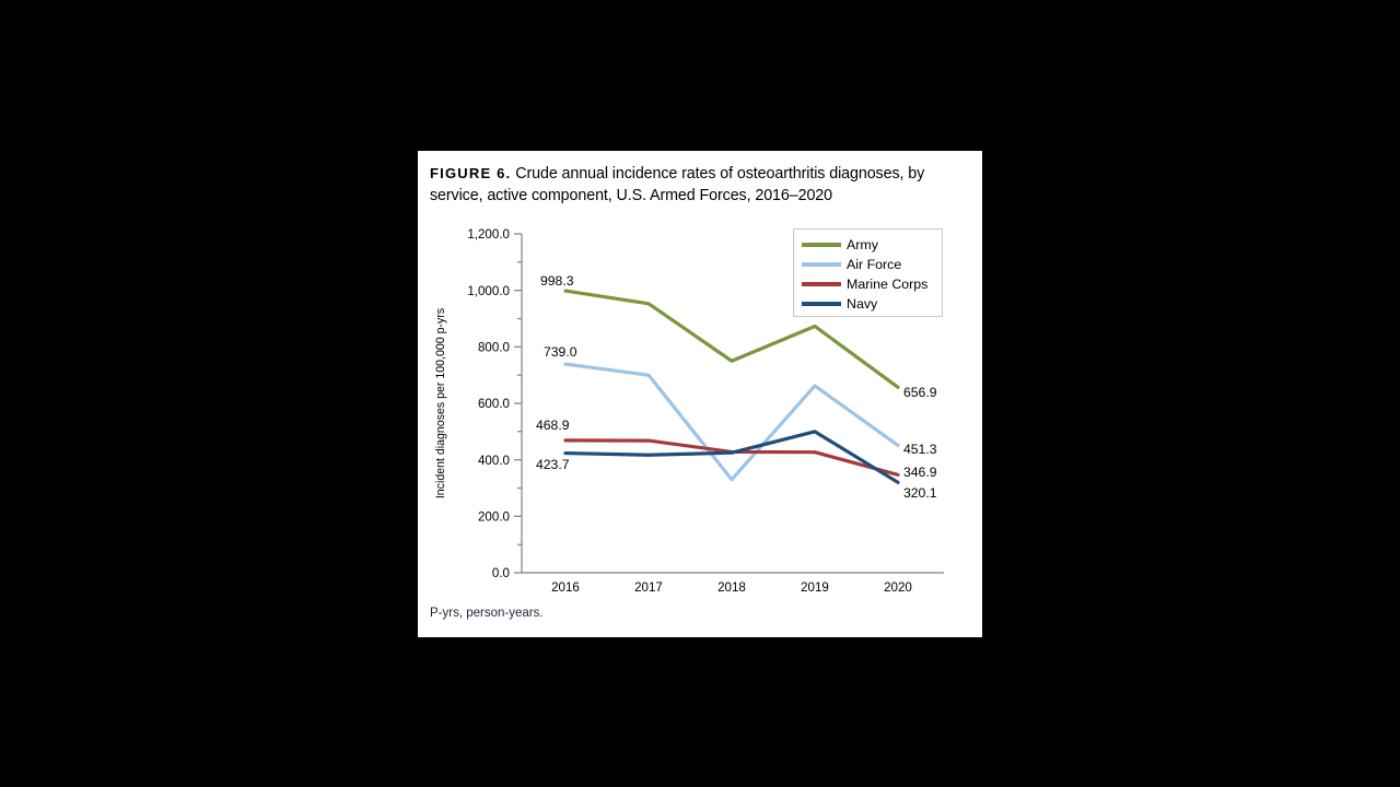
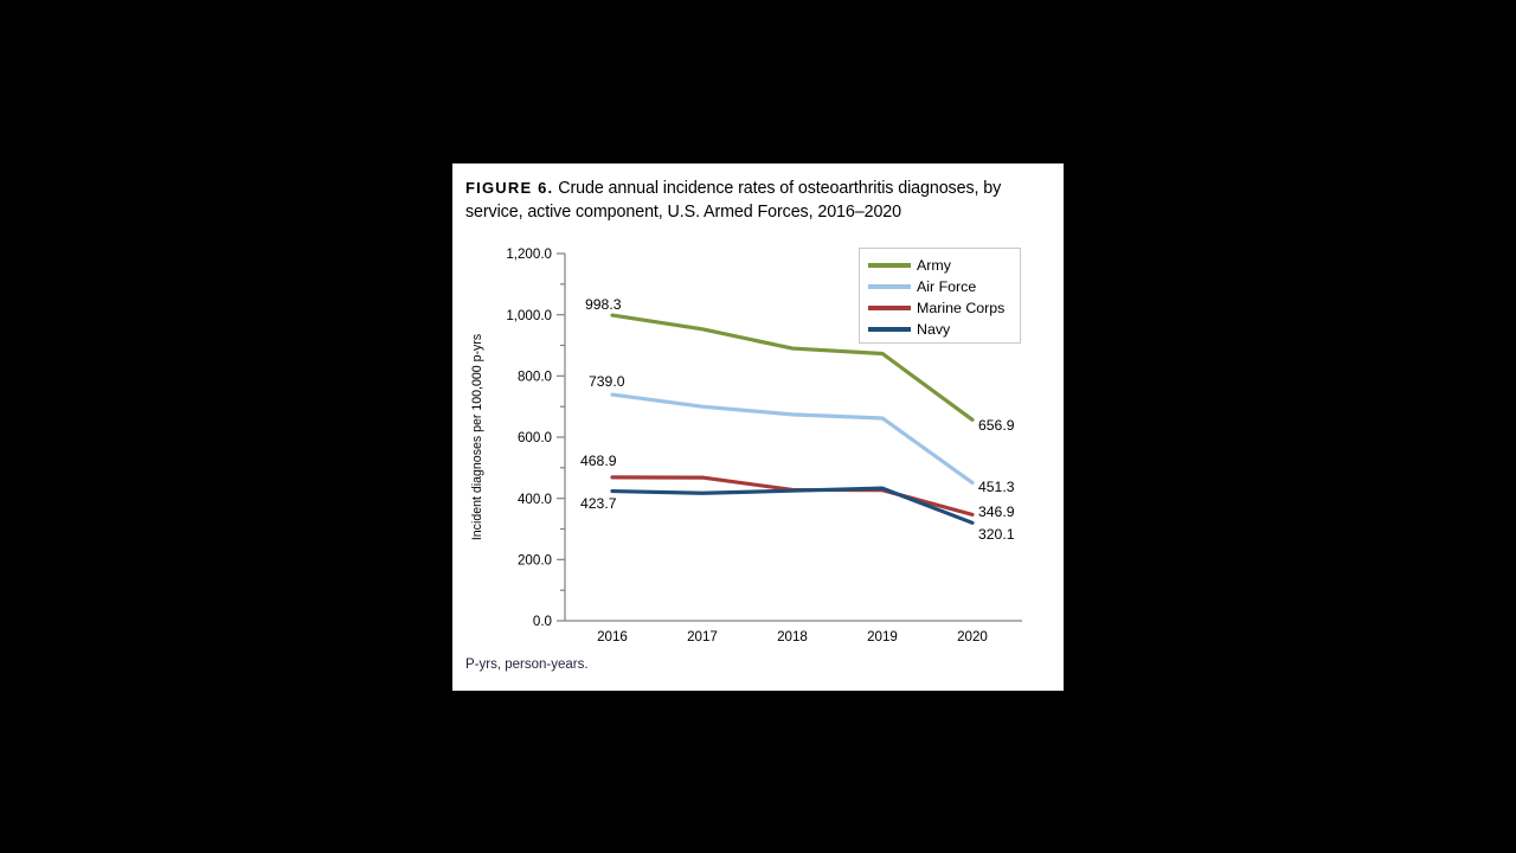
Army/2018: 750 -> 890
Air Force/2018: 330 -> 670
Navy/2019: 500 -> 430
